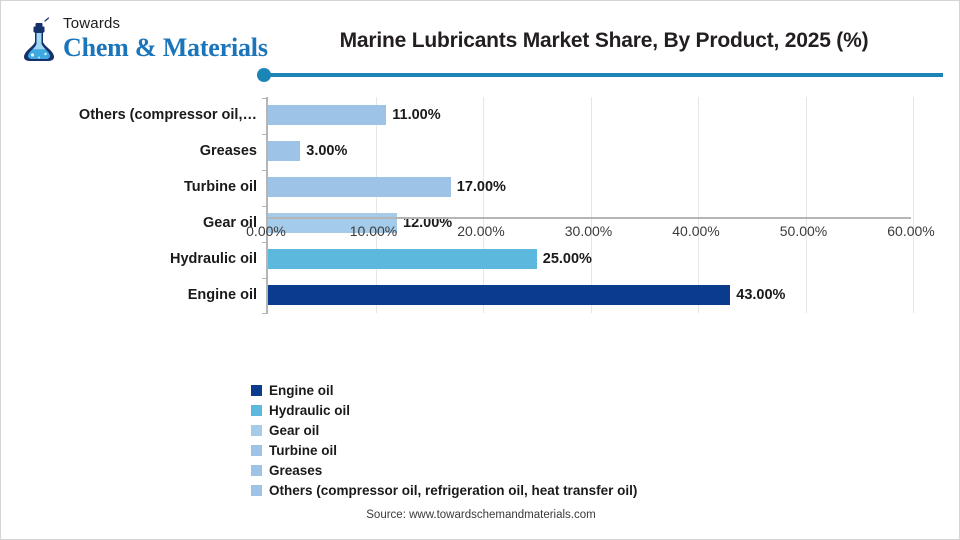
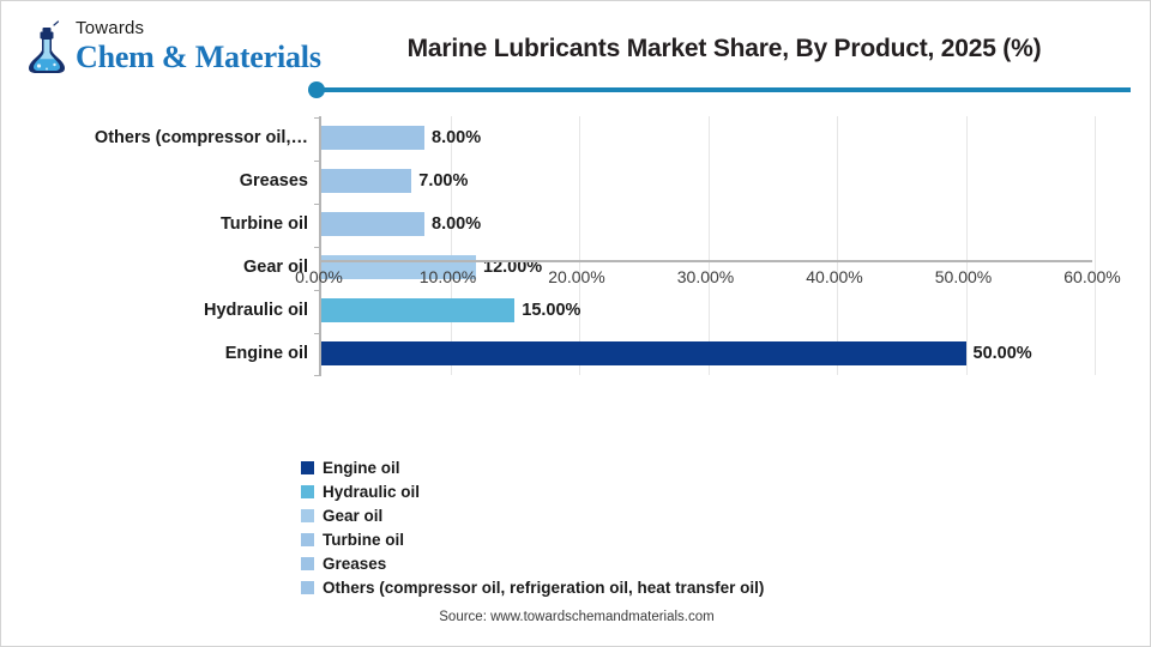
Others (compressor oil,…: 11.00% -> 8.00%
Greases: 3.00% -> 7.00%
Turbine oil: 17.00% -> 8.00%
Hydraulic oil: 25.00% -> 15.00%
Engine oil: 43.00% -> 50.00%
